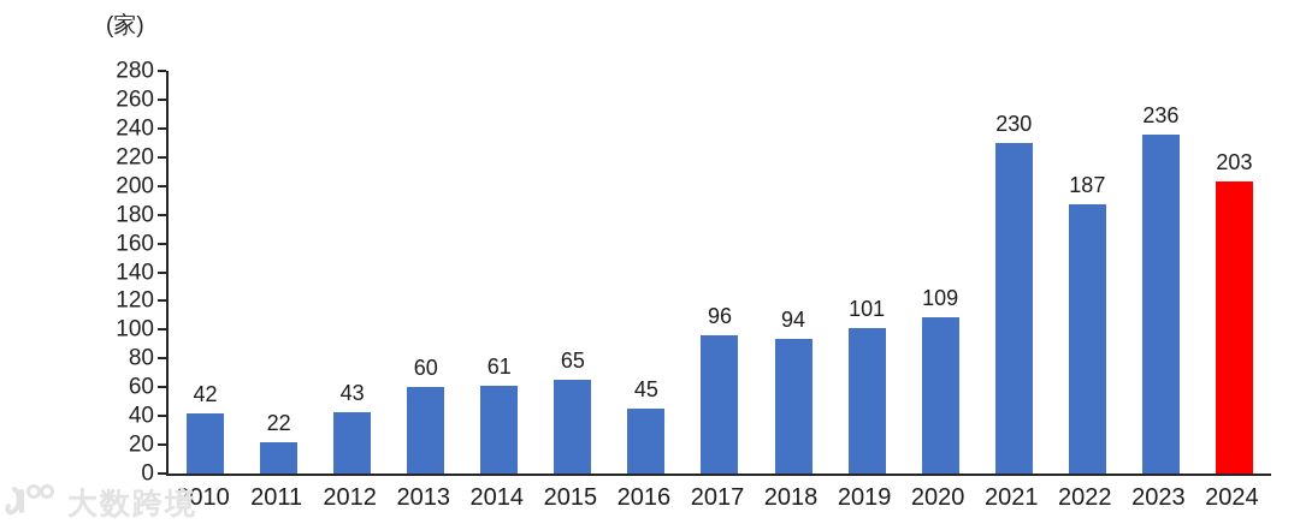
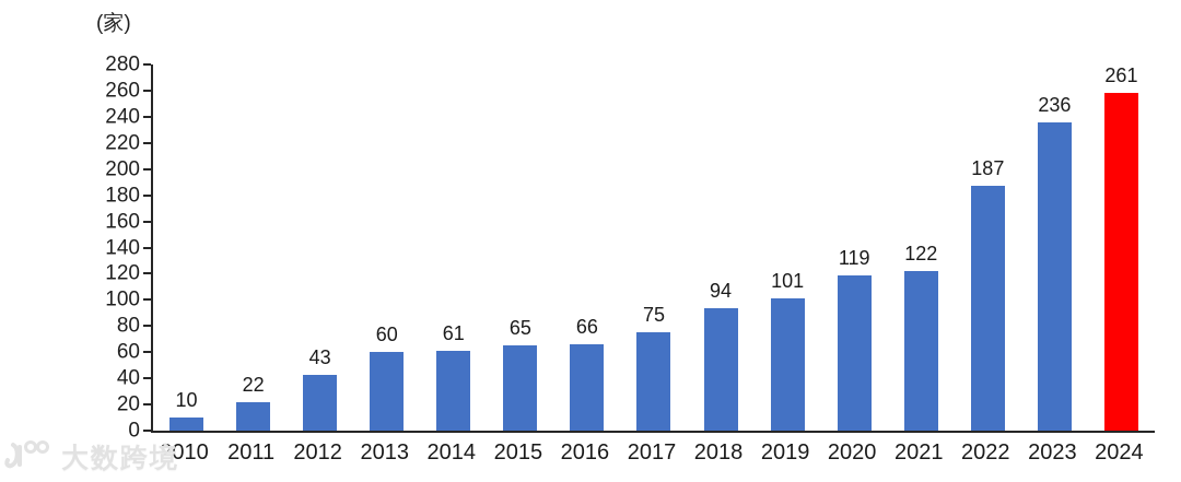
2010: 42 -> 10
2016: 45 -> 66
2017: 96 -> 75
2020: 109 -> 119
2021: 230 -> 122
2024: 203 -> 261
